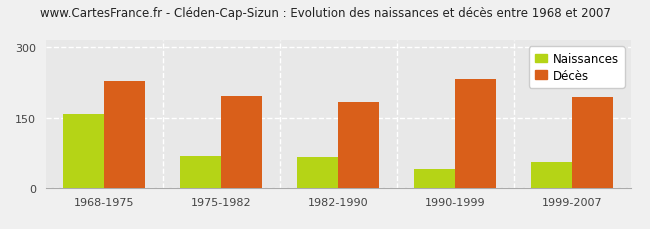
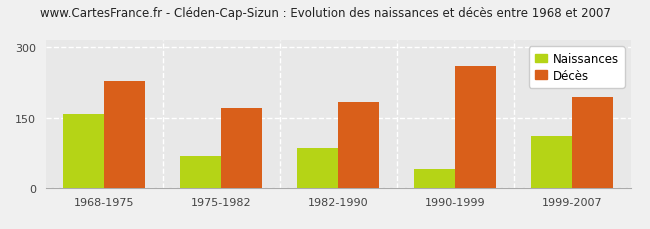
Décès/1975-1982: 195 -> 170
Naissances/1982-1990: 65 -> 85
Décès/1990-1999: 233 -> 260
Naissances/1999-2007: 55 -> 110
